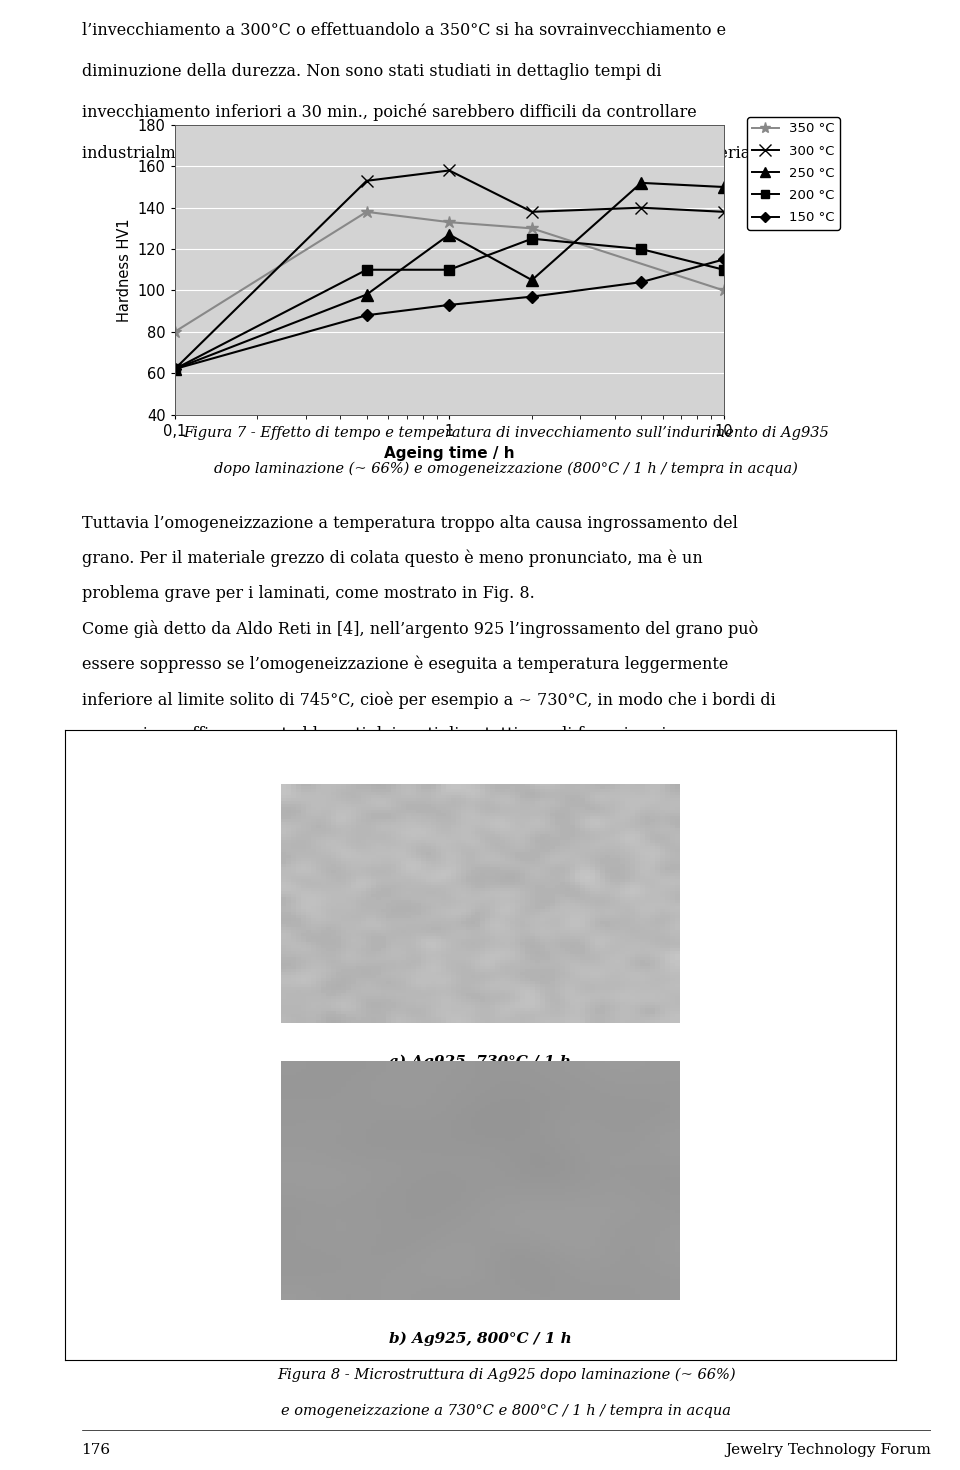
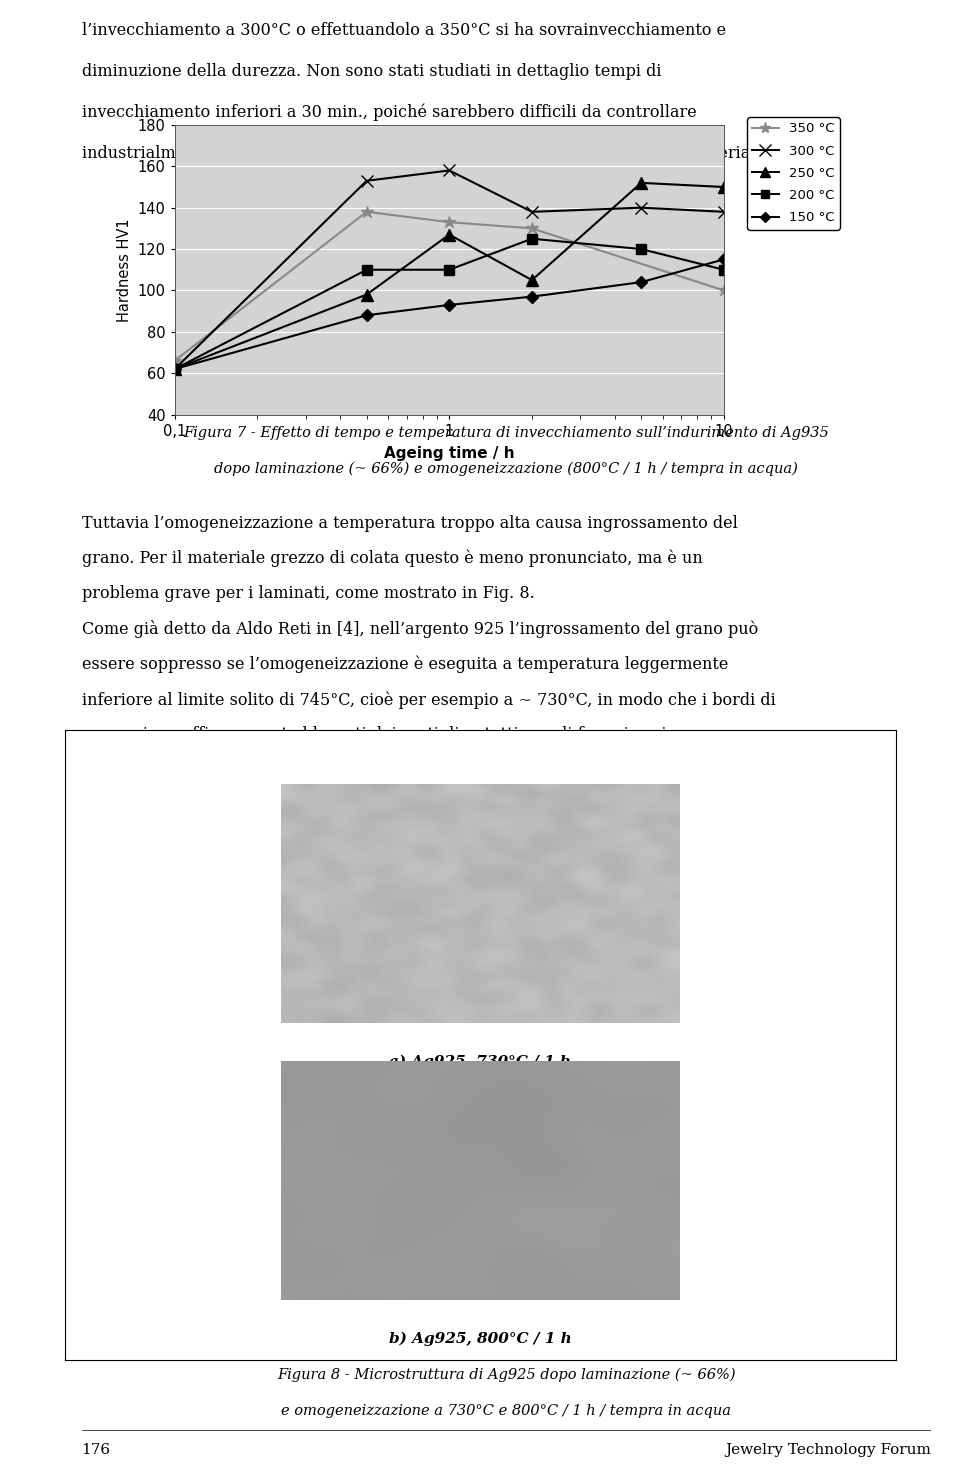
350 °C/0,1: 80 -> 66
